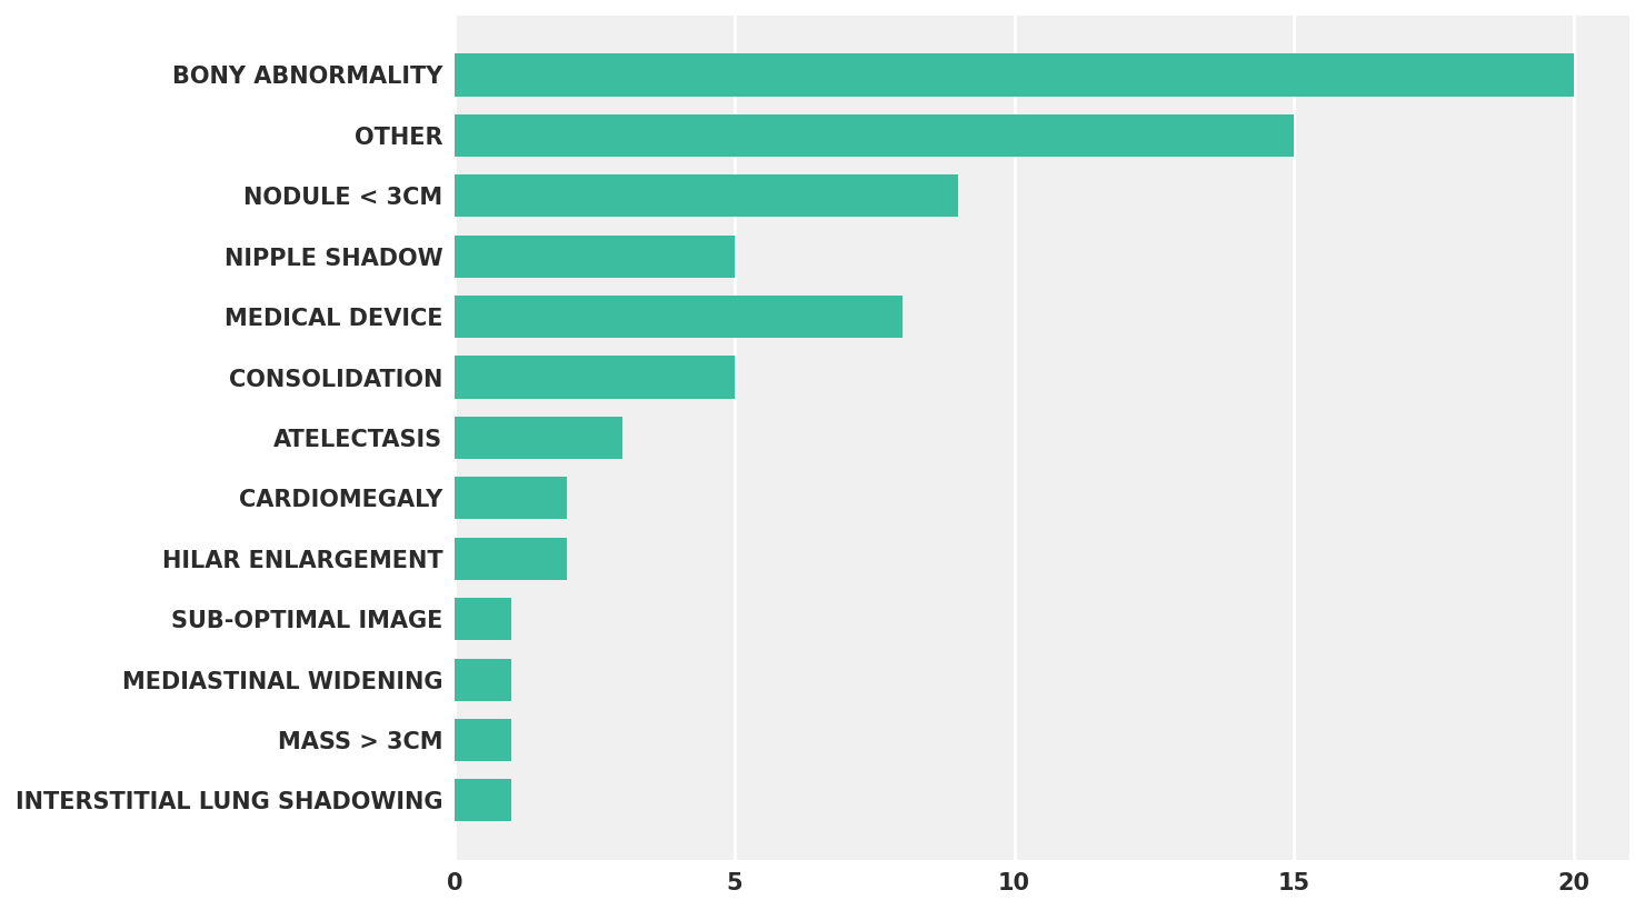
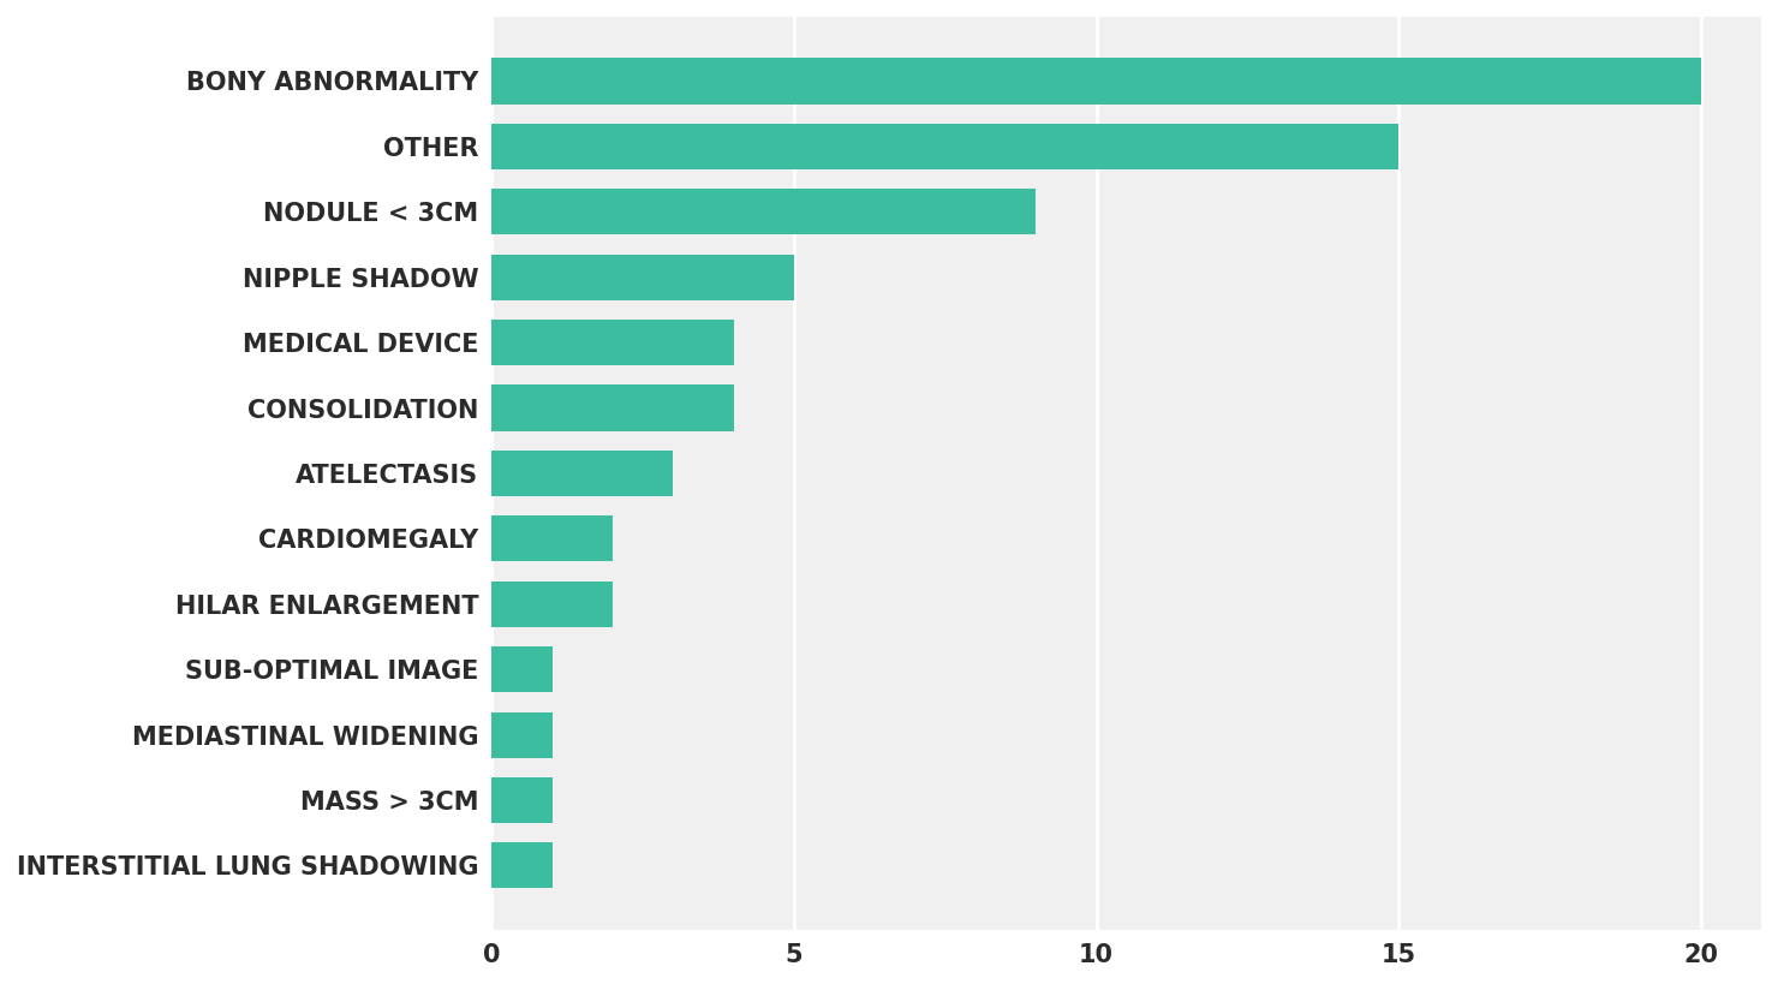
MEDICAL DEVICE: 8 -> 4
CONSOLIDATION: 5 -> 4
